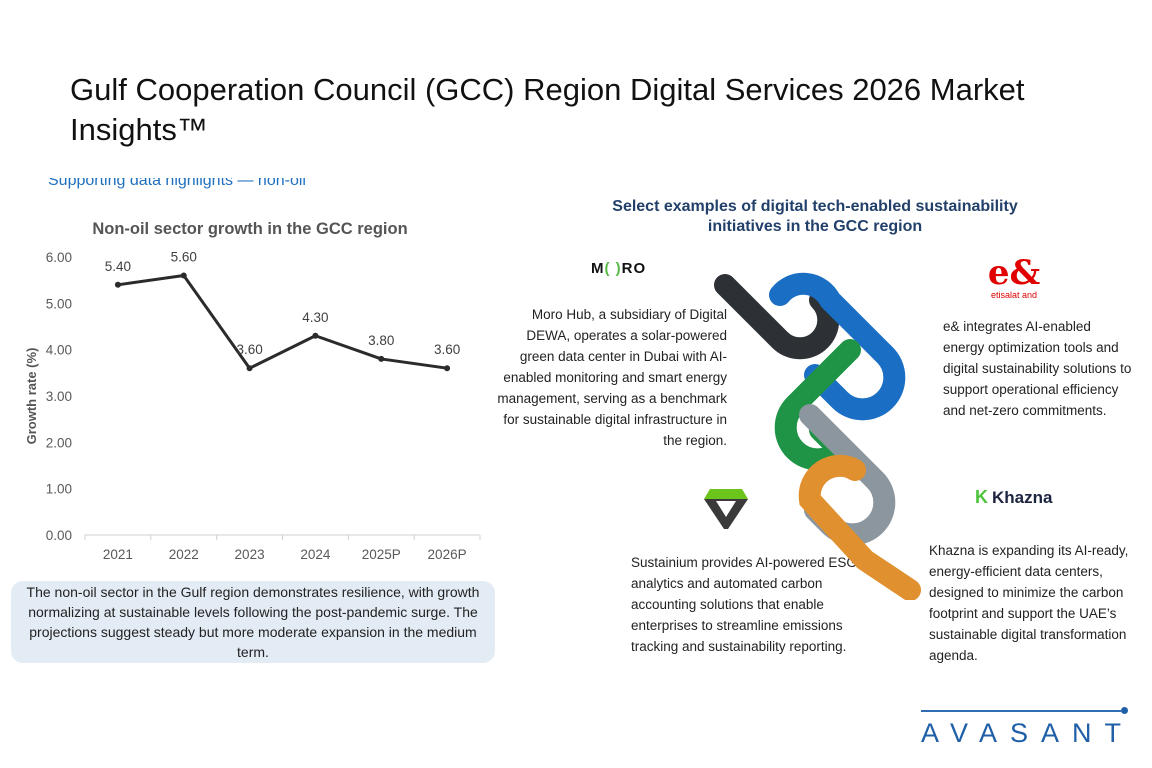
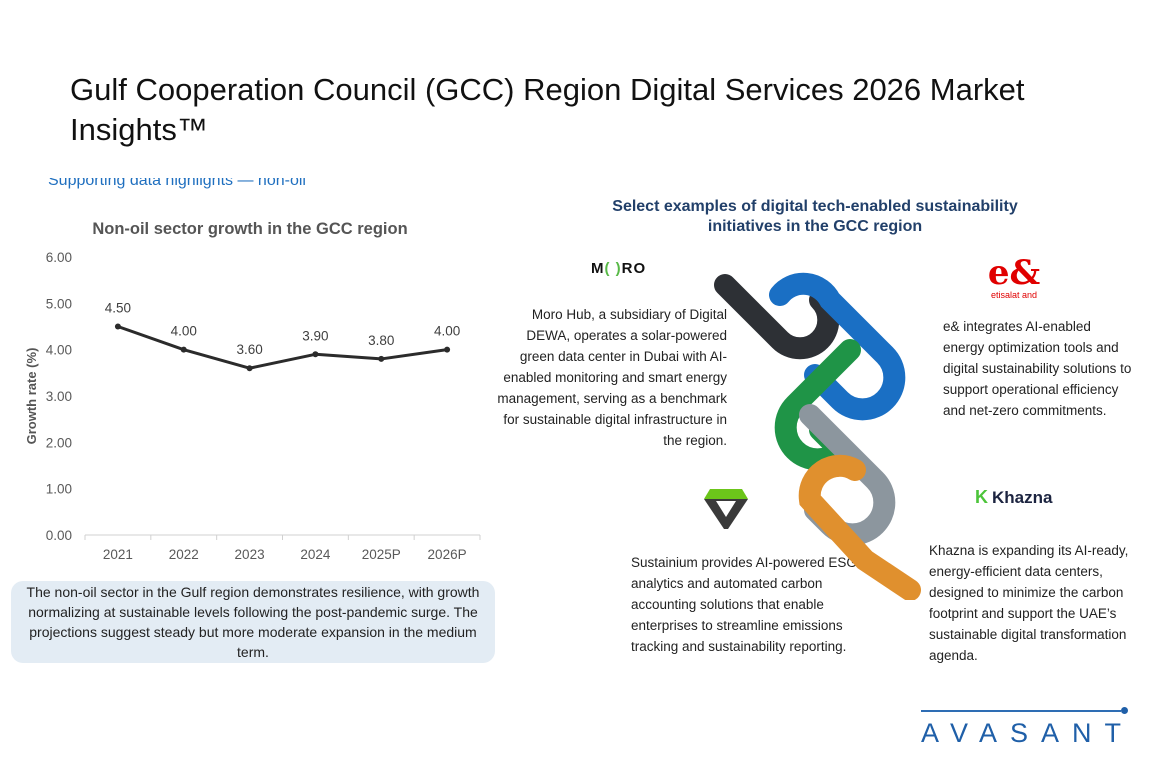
2021: 5.40 -> 4.50
2022: 5.60 -> 4.00
2024: 4.30 -> 3.90
2026P: 3.60 -> 4.00
